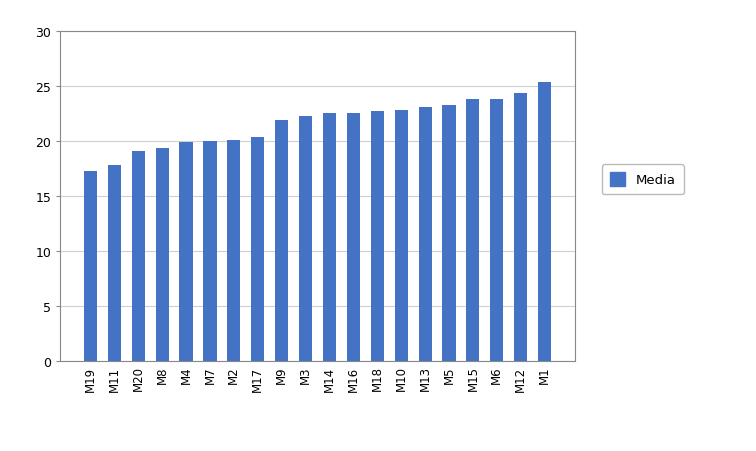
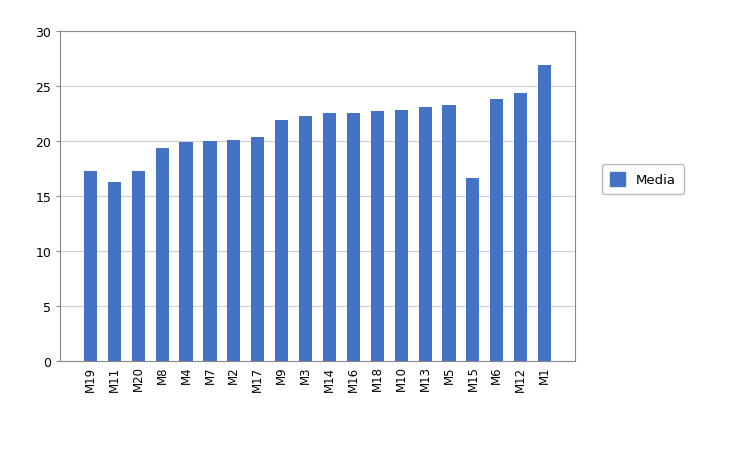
M11: 17.8 -> 16.2
M20: 19.1 -> 17.2
M15: 23.8 -> 16.6
M1: 25.3 -> 26.9
